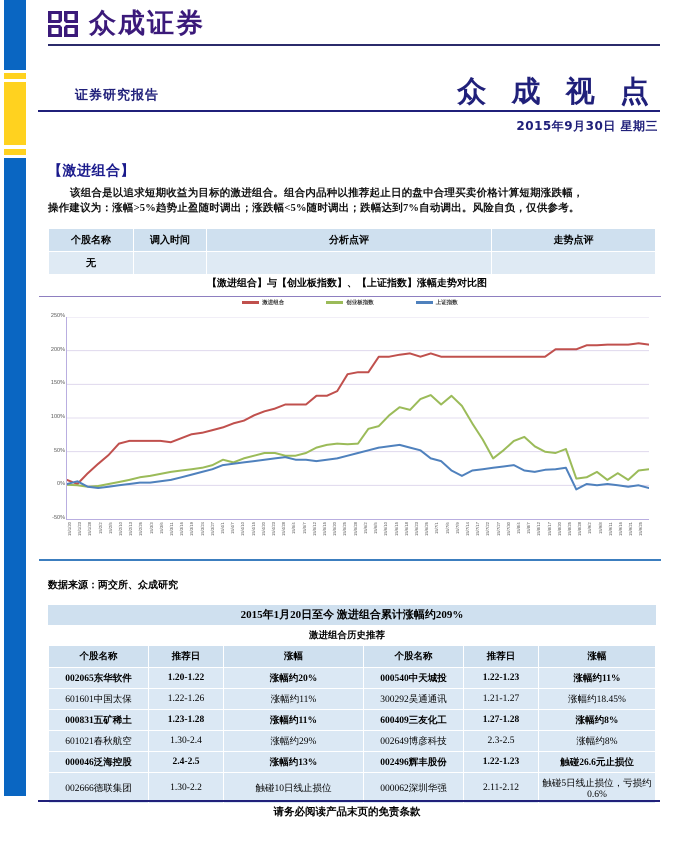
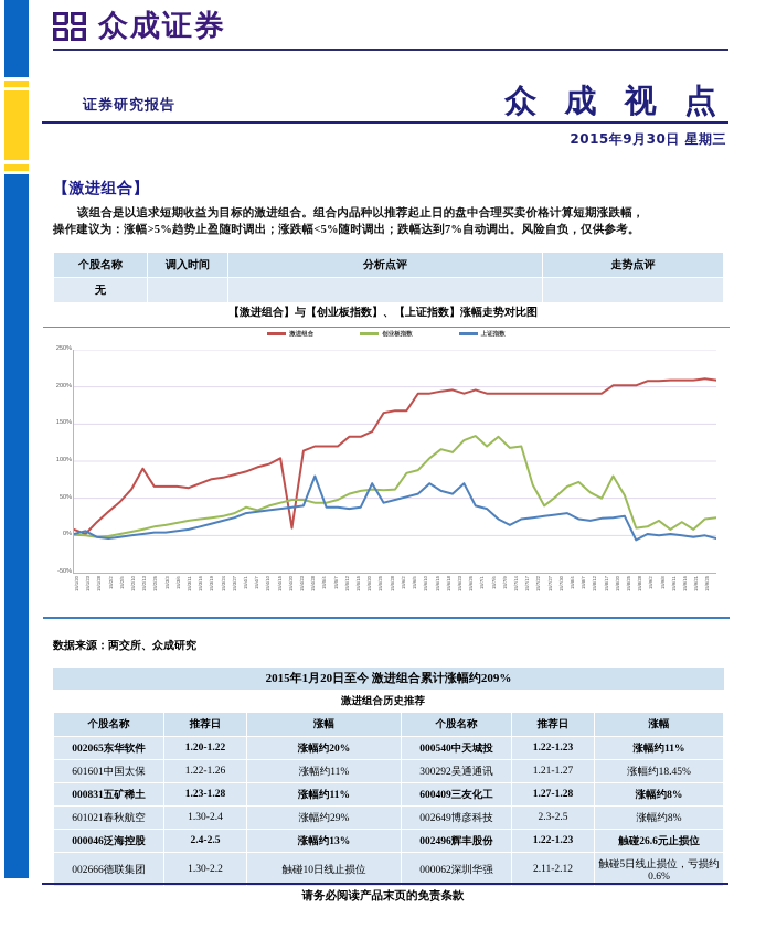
激进组合/15/2/13: 70% -> 90%
激进组合/15/4/20: 110% -> 10%
上证指数/15/4/28: 40% -> 80%
上证指数/15/5/20: 40% -> 70%
上证指数/15/6/10: 60% -> 70%
上证指数/15/6/23: 50% -> 70%
创业板指数/15/7/14: 90% -> 120%
创业板指数/15/8/17: 50% -> 80%
